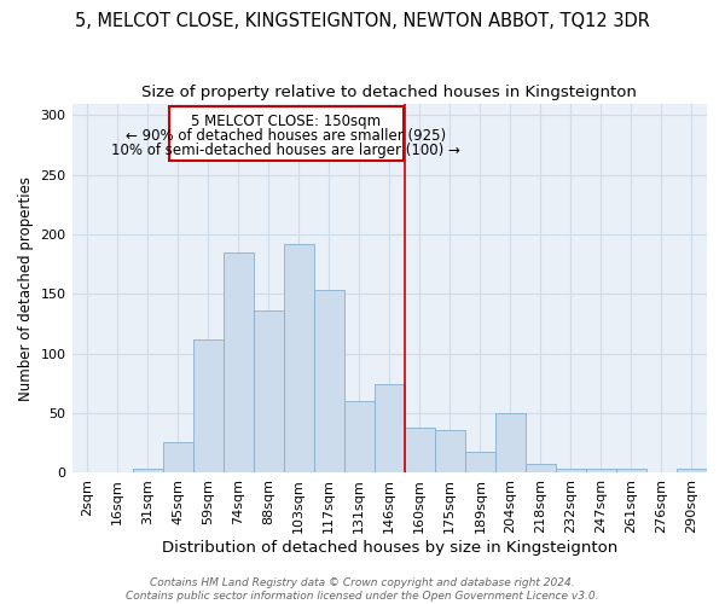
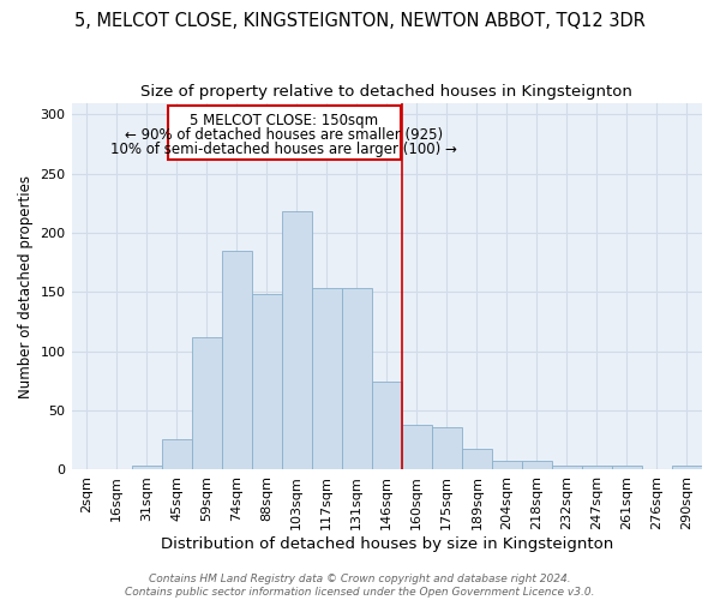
88sqm: 136 -> 148
103sqm: 192 -> 218
131sqm: 60 -> 153
204sqm: 50 -> 8
